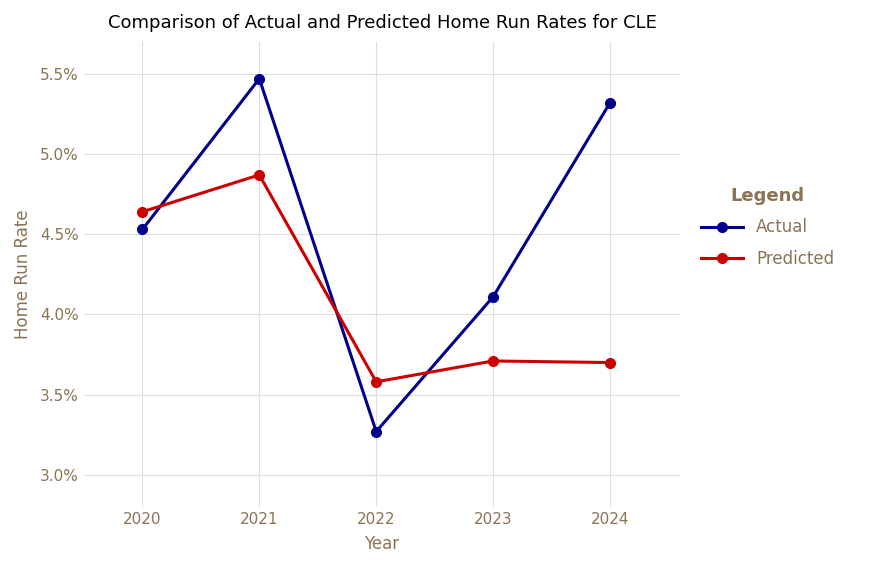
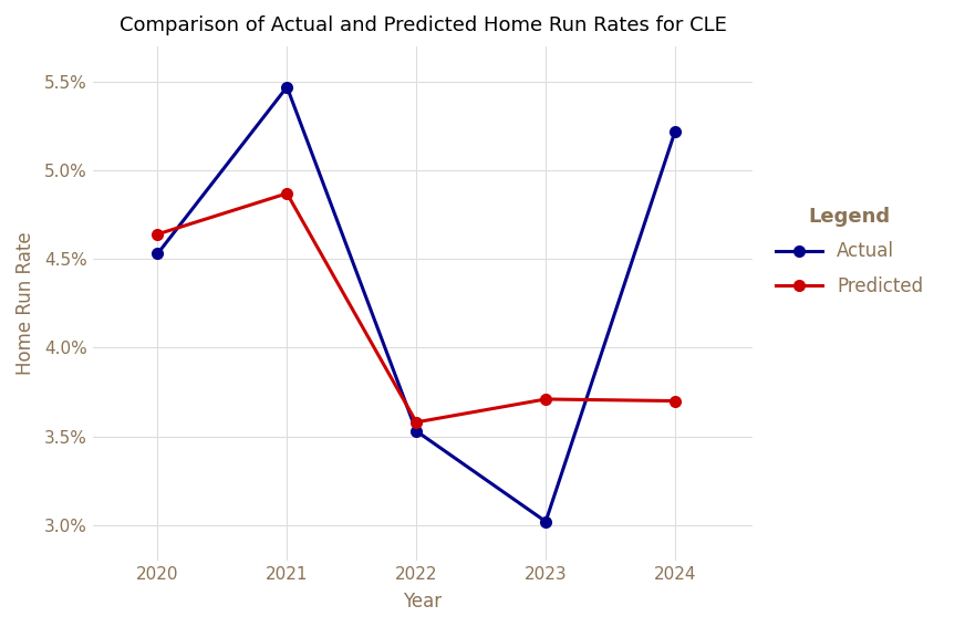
Actual/2022: 3.27% -> 3.53%
Actual/2023: 4.11% -> 3.02%
Actual/2024: 5.32% -> 5.22%
